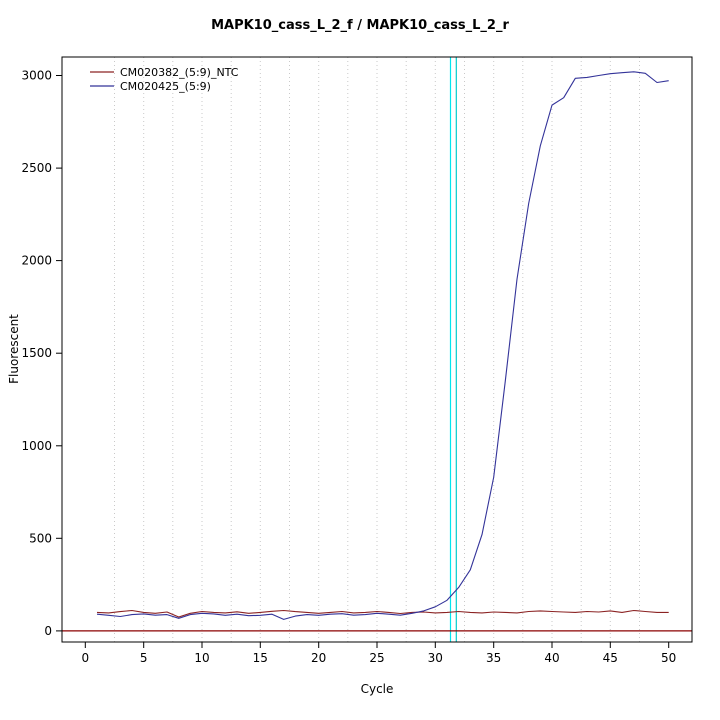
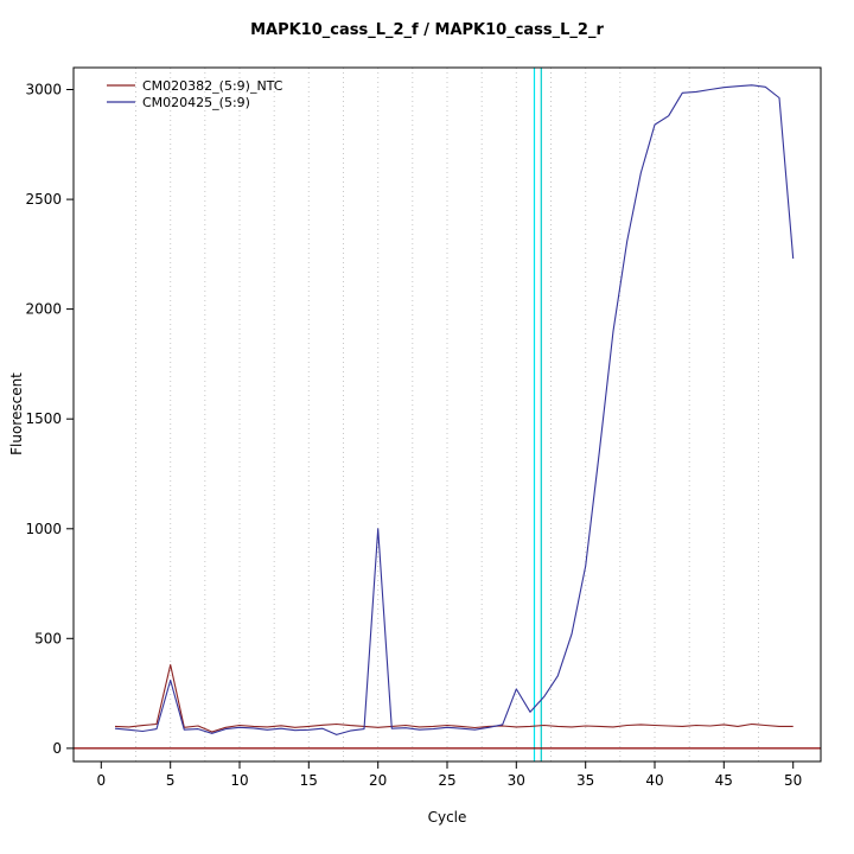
CM020382_(5:9)_NTC/5: 100 -> 380
CM020425_(5:9)/5: 90 -> 310
CM020425_(5:9)/20: 80 -> 1000
CM020425_(5:9)/30: 130 -> 270
CM020425_(5:9)/50: 2970 -> 2230
